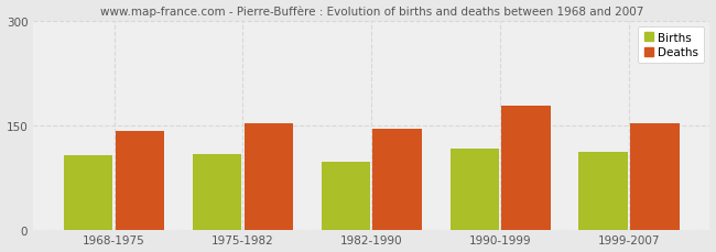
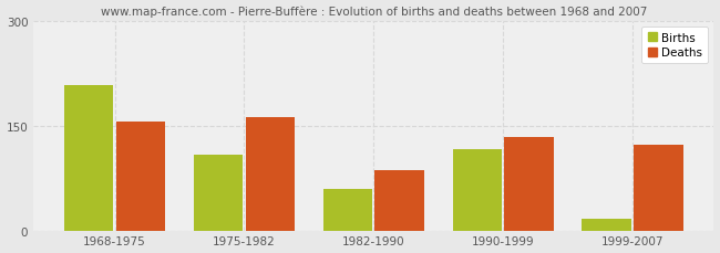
Births/1968-1975: 107 -> 208
Deaths/1968-1975: 141 -> 156
Deaths/1975-1982: 153 -> 162
Births/1982-1990: 97 -> 60
Deaths/1982-1990: 144 -> 86
Deaths/1990-1999: 178 -> 134
Births/1999-2007: 112 -> 16
Deaths/1999-2007: 152 -> 122
